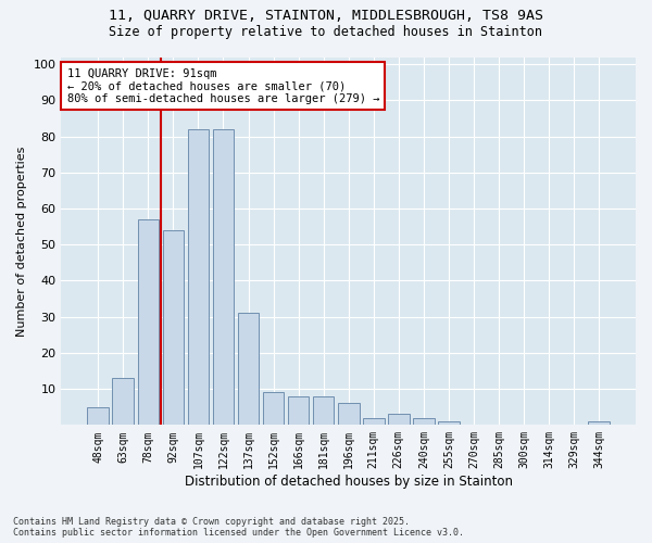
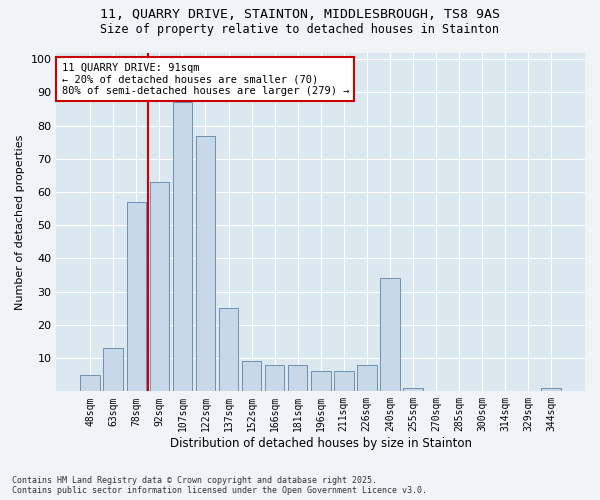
92sqm: 54 -> 63
107sqm: 82 -> 87
122sqm: 82 -> 77
137sqm: 31 -> 25
211sqm: 2 -> 6
226sqm: 3 -> 8
240sqm: 2 -> 34
